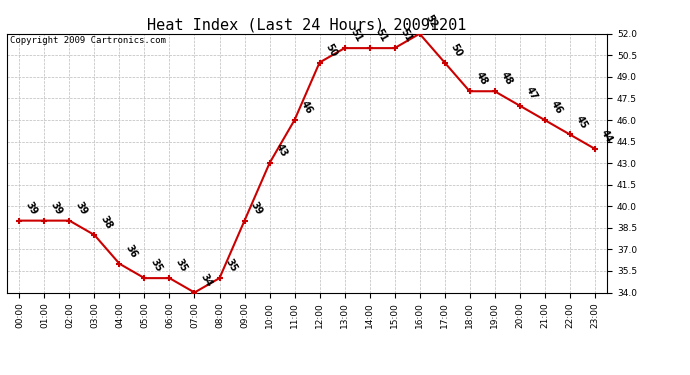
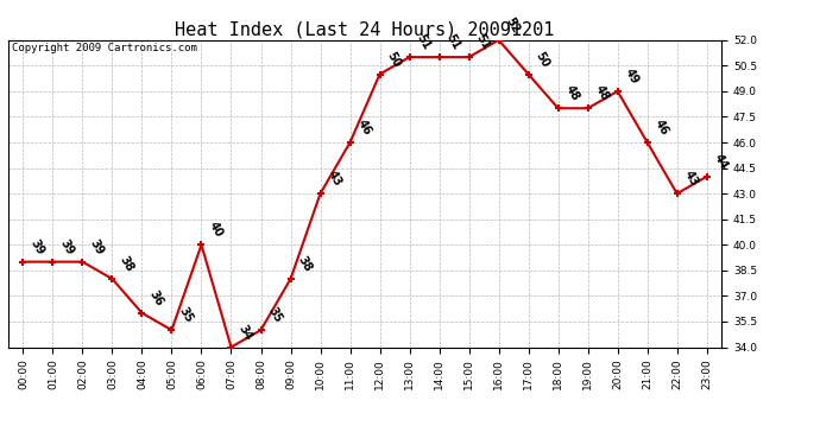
06:00: 35 -> 40
09:00: 39 -> 38
20:00: 47 -> 49
22:00: 45 -> 43
